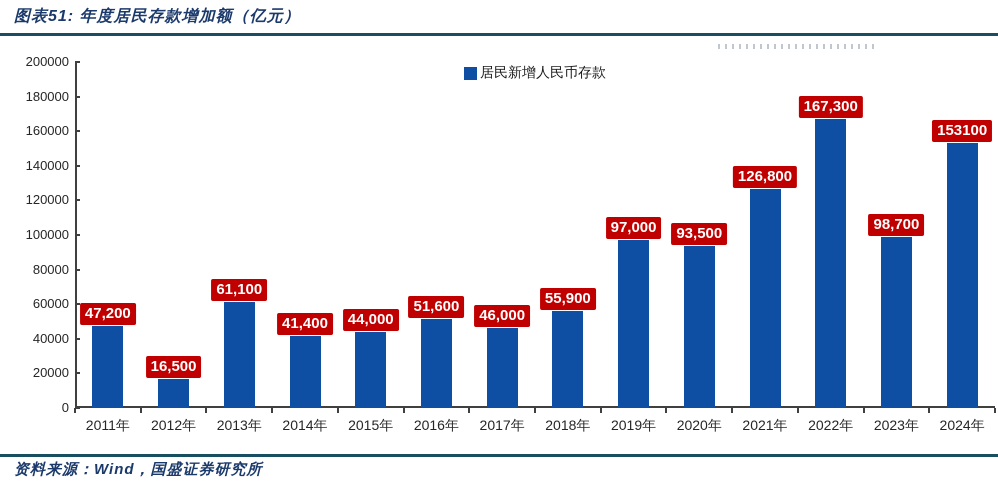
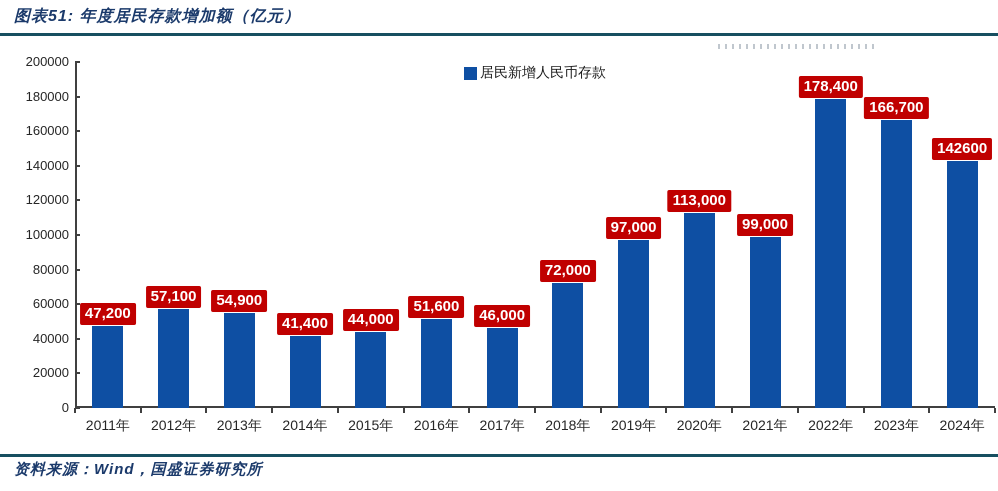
2012年: 16,500 -> 57,100
2013年: 61,100 -> 54,900
2018年: 55,900 -> 72,000
2020年: 93,500 -> 113,000
2021年: 126,800 -> 99,000
2022年: 167,300 -> 178,400
2023年: 98,700 -> 166,700
2024年: 153100 -> 142600
